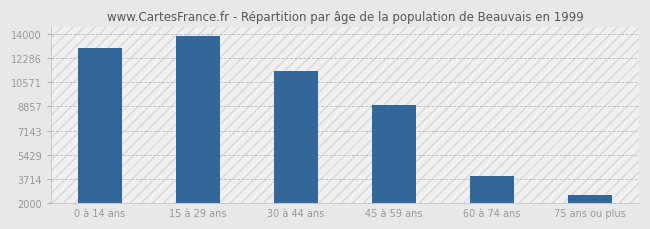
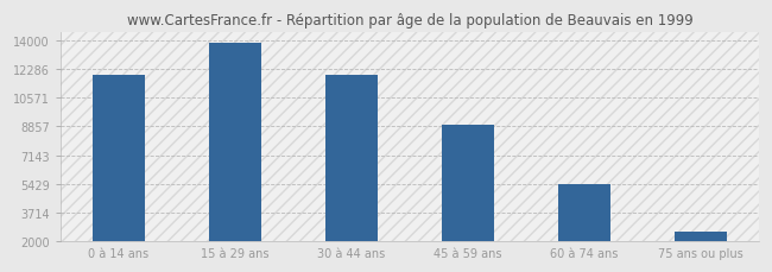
0 à 14 ans: 13000 -> 12000
30 à 44 ans: 11400 -> 12000
60 à 74 ans: 3900 -> 5400
